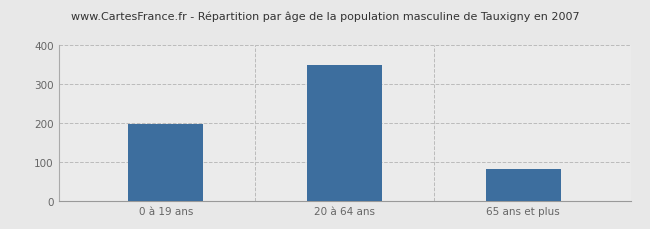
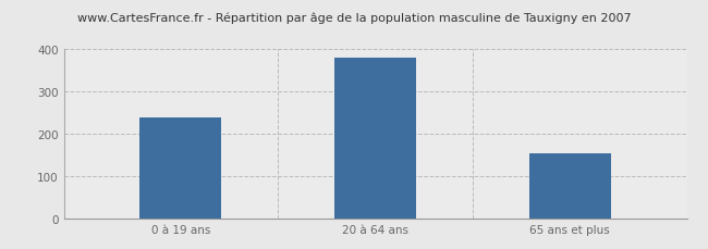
0 à 19 ans: 198 -> 240
20 à 64 ans: 348 -> 380
65 ans et plus: 82 -> 155
